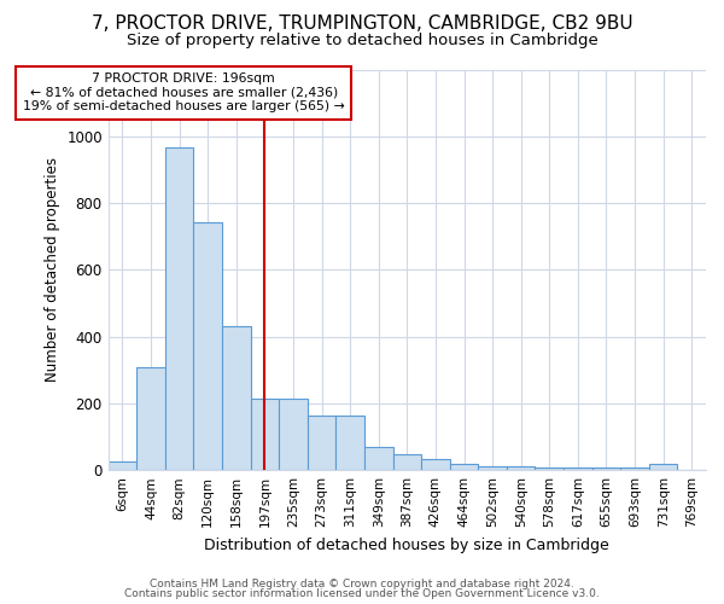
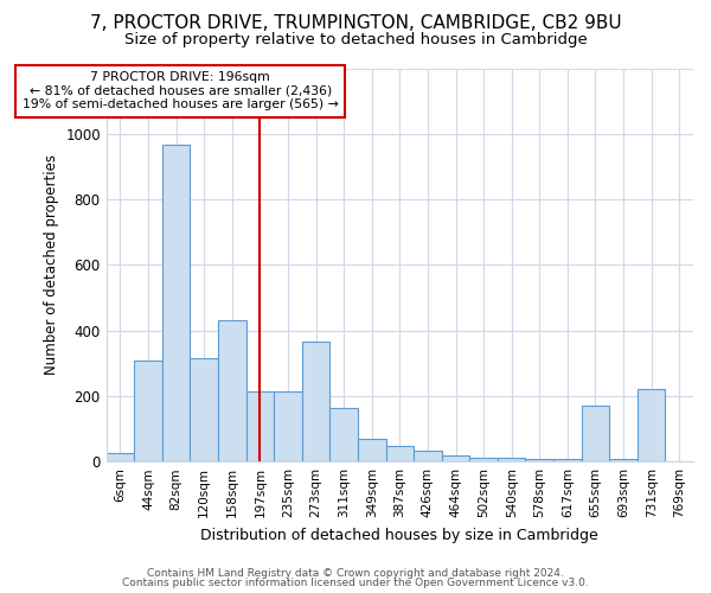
120sqm: 742 -> 315
273sqm: 165 -> 365
655sqm: 8 -> 170
731sqm: 18 -> 220
